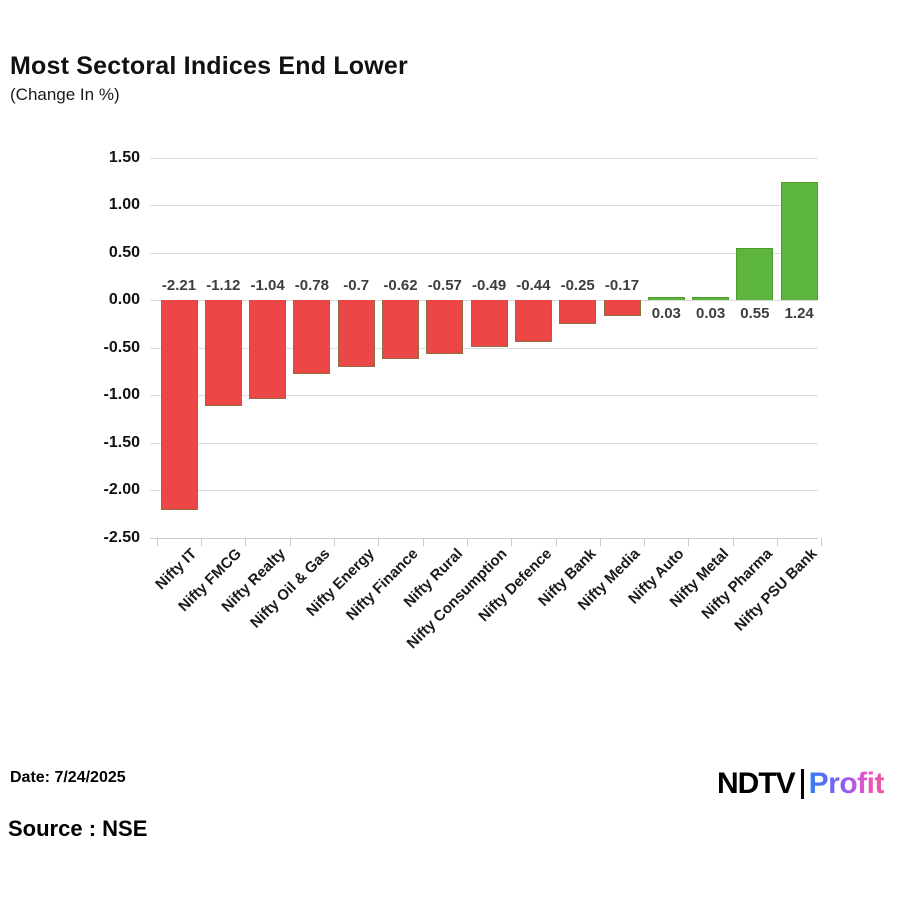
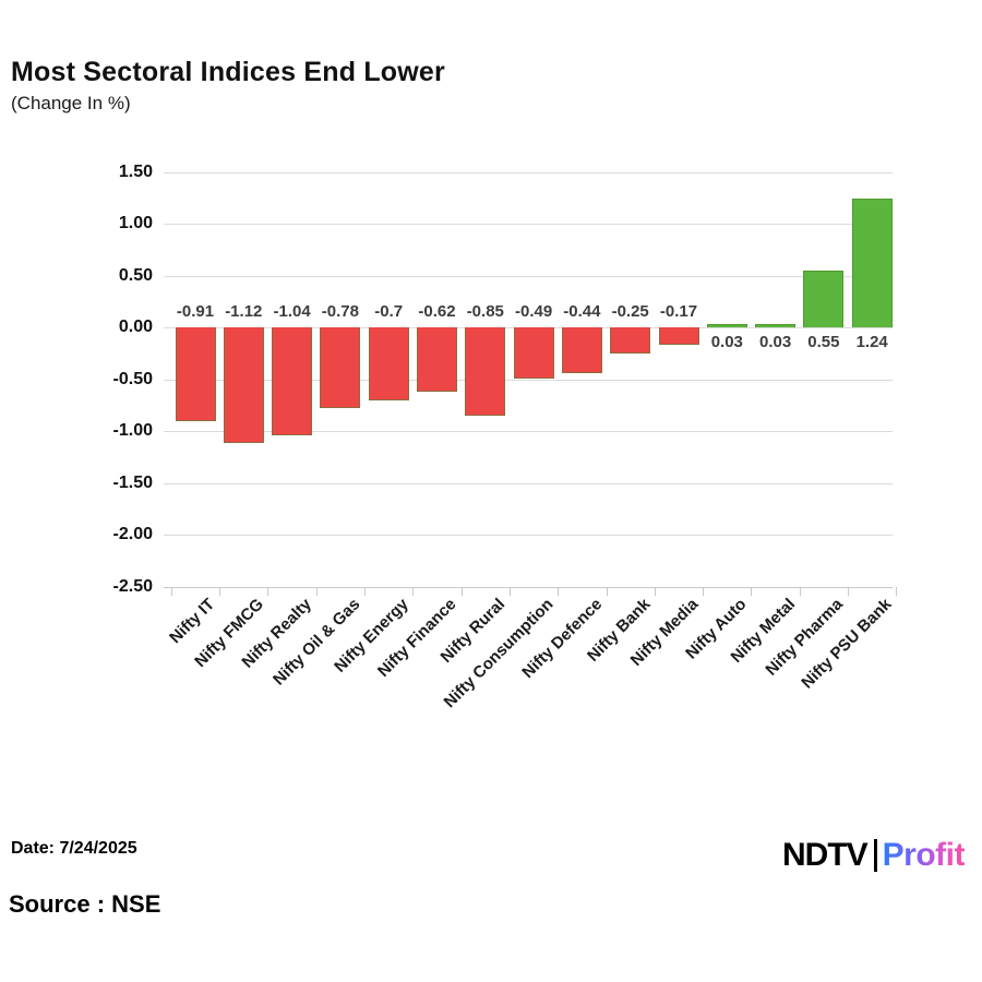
Nifty IT: -2.21 -> -0.91
Nifty Rural: -0.57 -> -0.85
